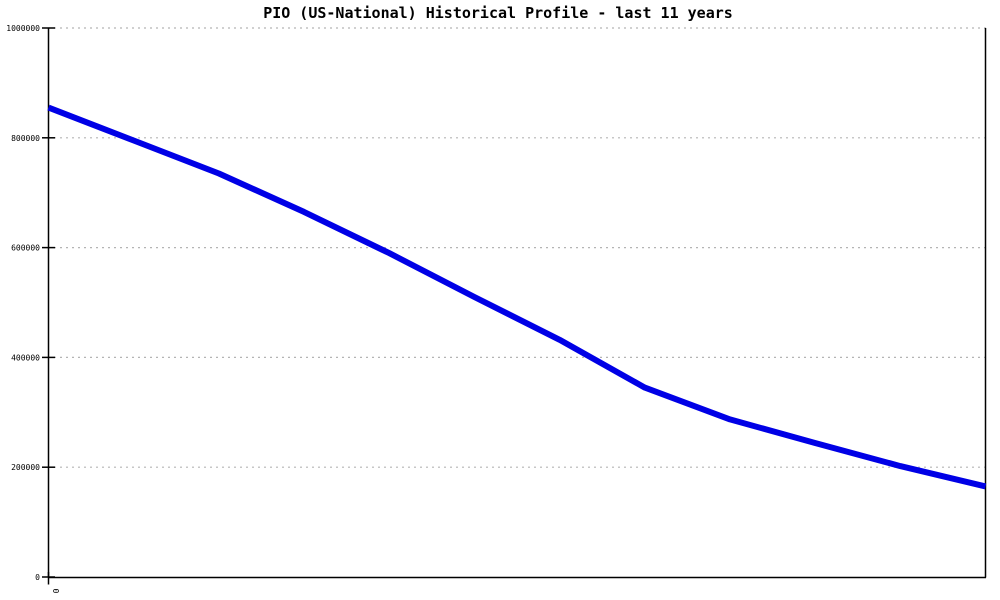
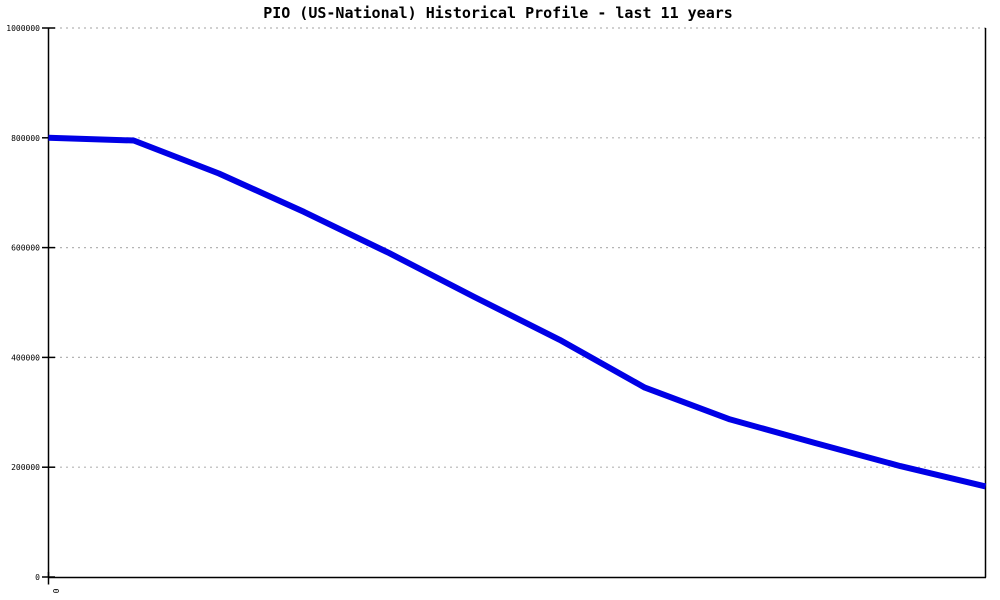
0: 860000 -> 800000
